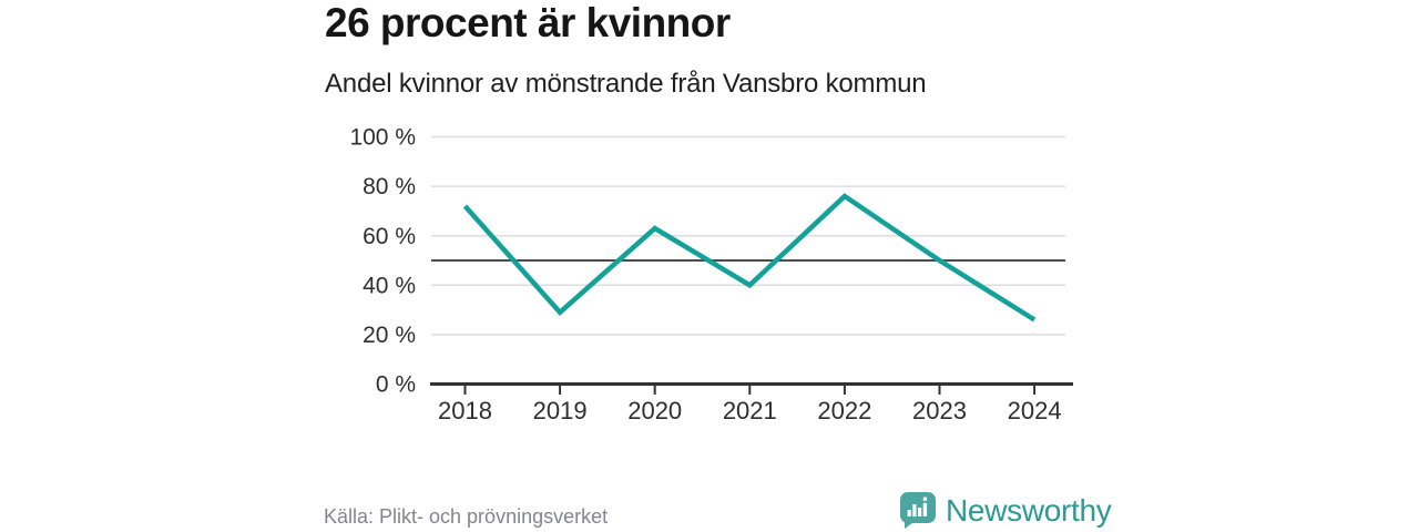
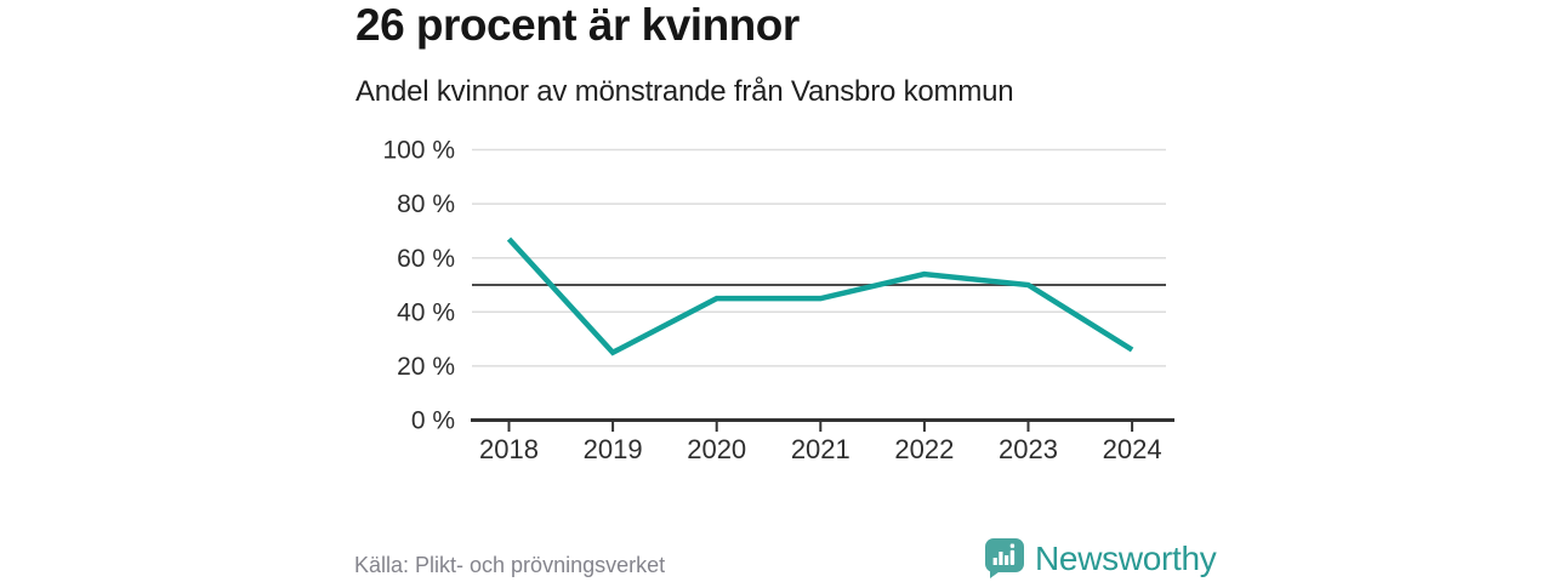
2018: 72% -> 67%
2019: 29% -> 25%
2020: 63% -> 45%
2021: 40% -> 45%
2022: 76% -> 54%
